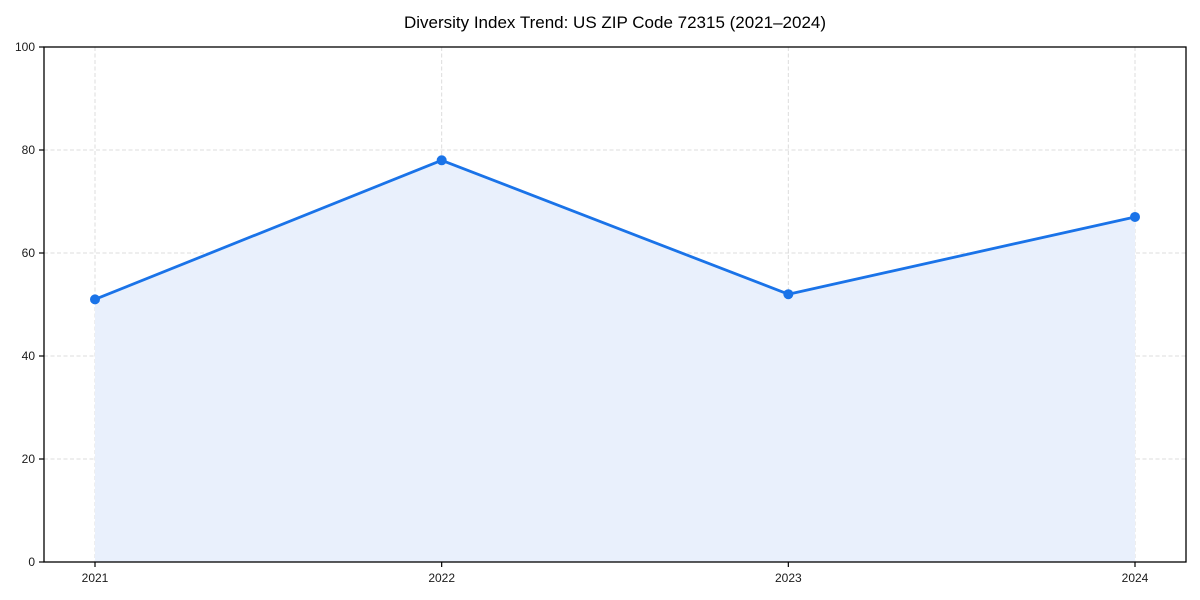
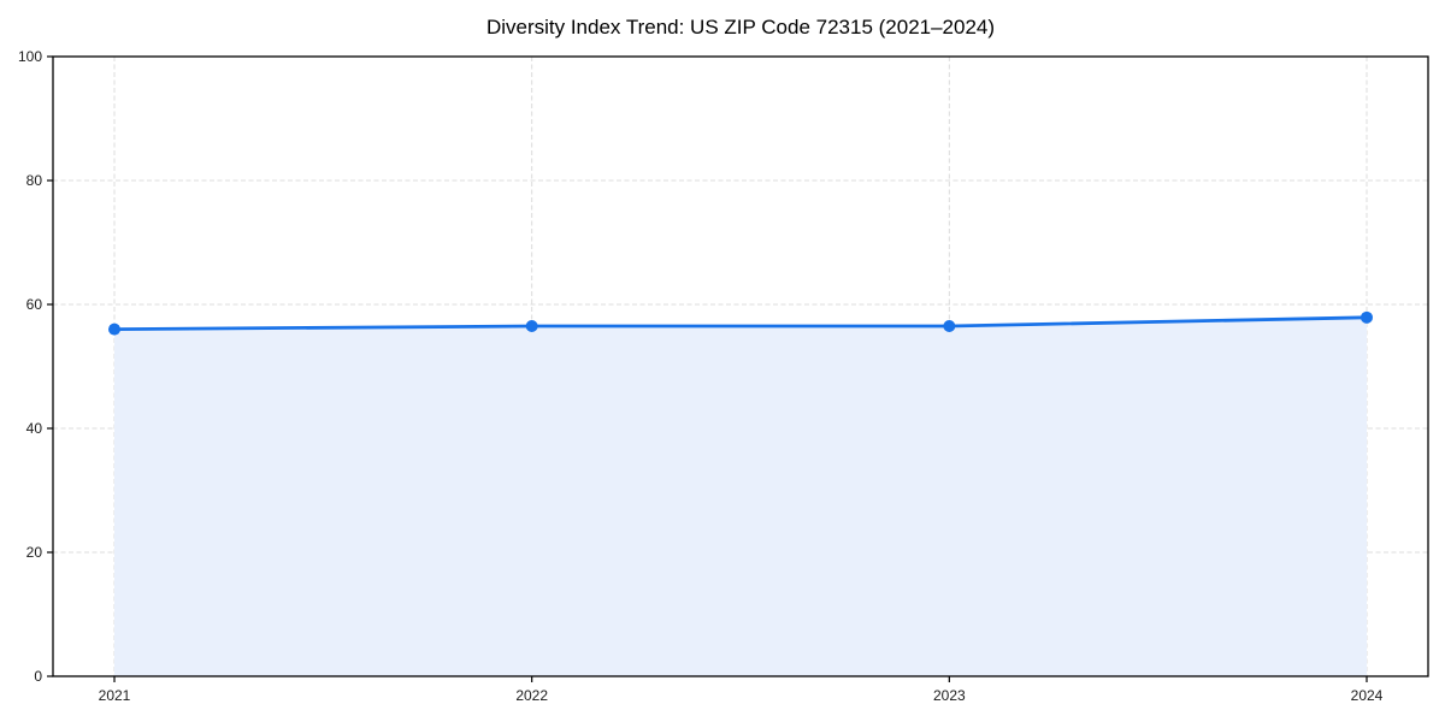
2021: 51 -> 56
2022: 78 -> 56
2023: 52 -> 56
2024: 67 -> 58
